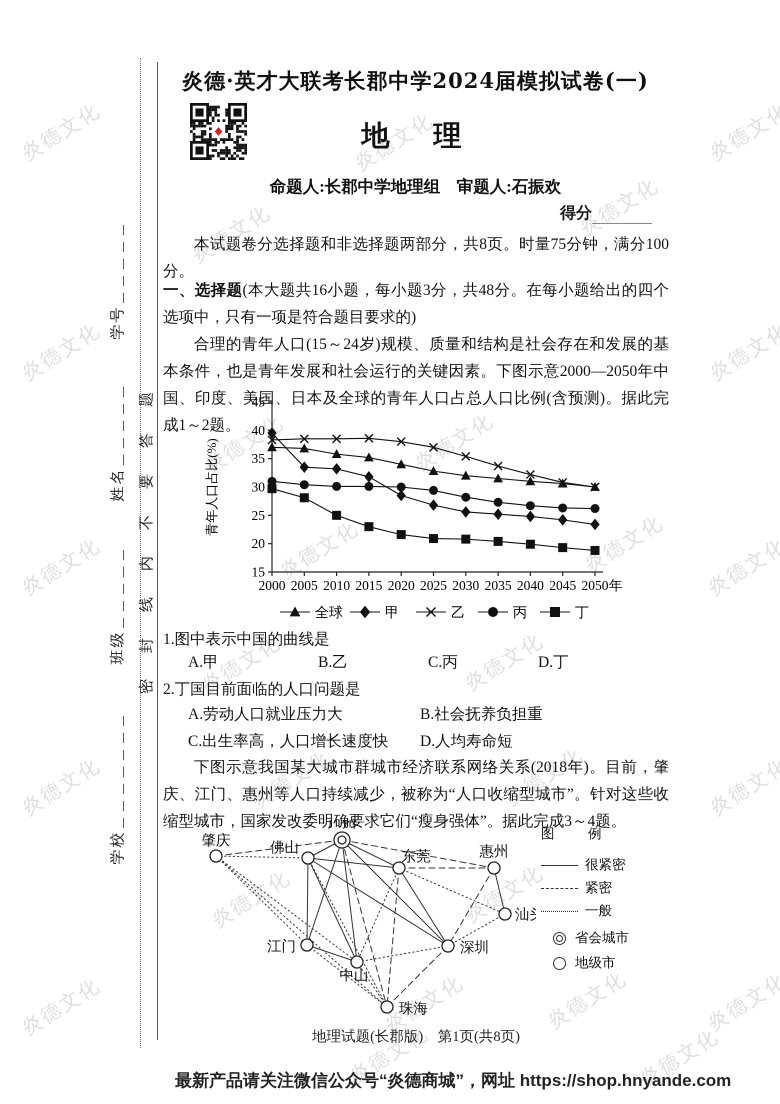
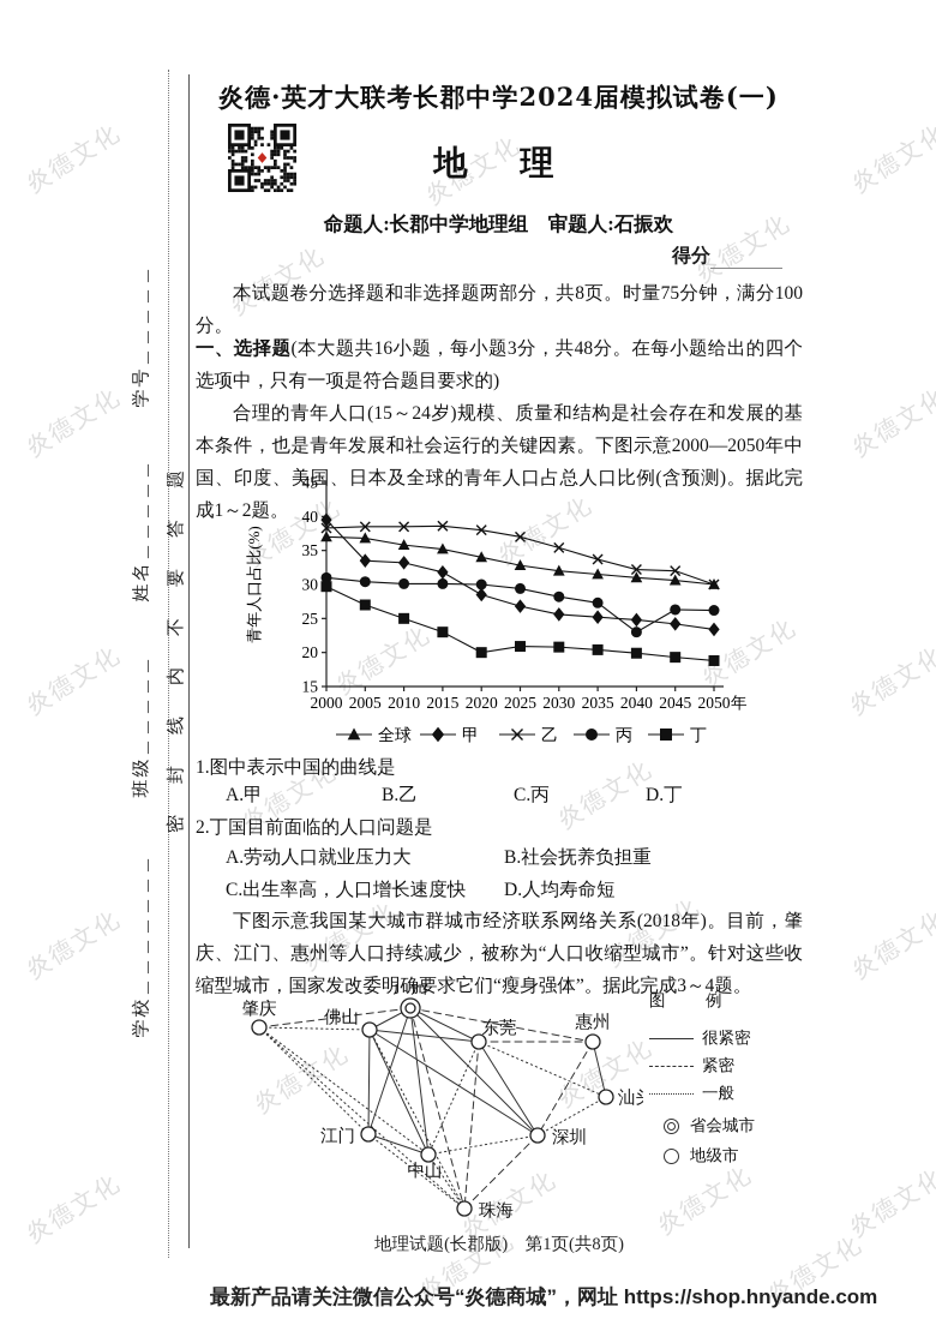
丁/2005: 28 -> 27
丁/2020: 22 -> 20
丙/2040: 27 -> 23
乙/2045: 31 -> 32
